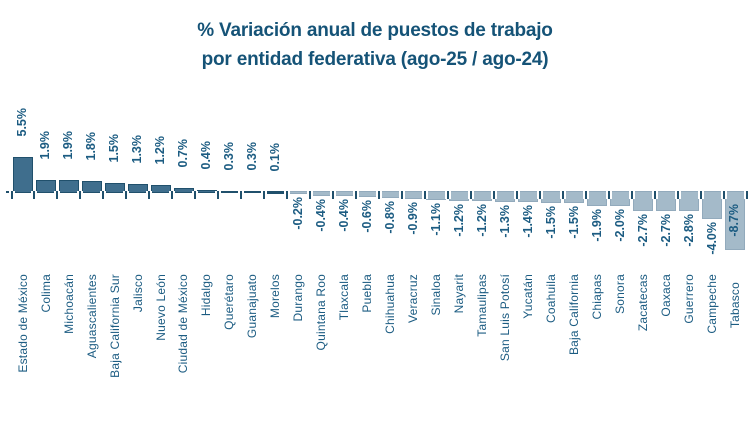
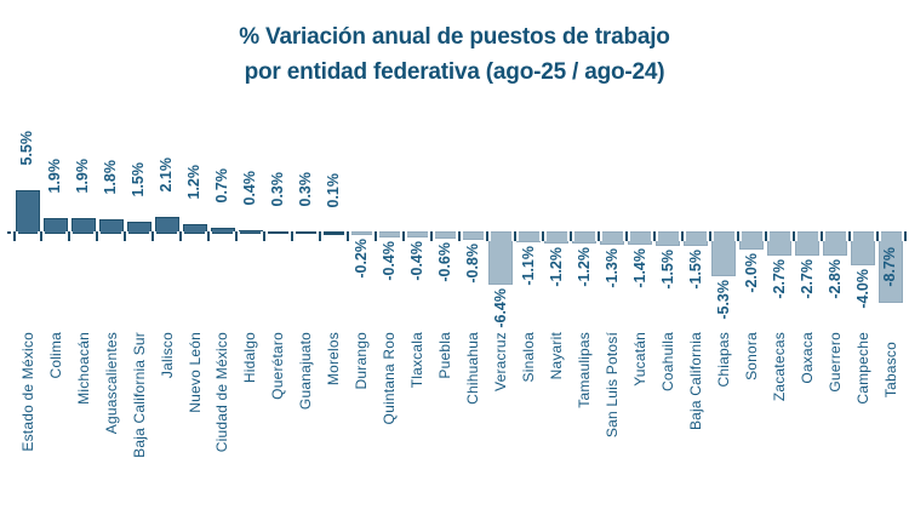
Jalisco: 1.3% -> 2.1%
Veracruz: -0.9% -> -6.4%
Chiapas: -1.9% -> -5.3%
